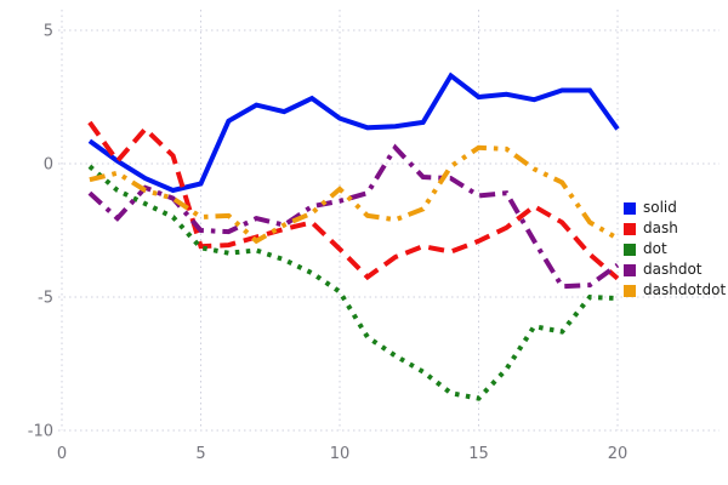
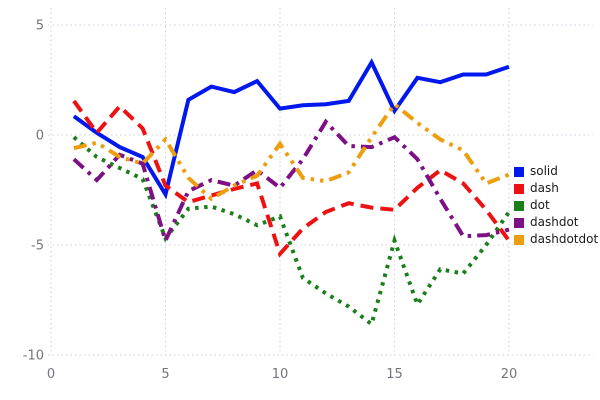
solid/5: -0.8 -> -2.7
dash/5: -3.1 -> -2.3
dot/5: -3.1 -> -4.7
dashdot/5: -2.5 -> -4.8
dashdotdot/5: -2.0 -> -0.2
solid/10: 1.7 -> 1.2
dash/10: -3.2 -> -5.4
dot/10: -4.8 -> -3.7
dashdot/10: -1.4 -> -2.4
dashdotdot/10: -0.9 -> -0.4
solid/15: 2.5 -> 1.1
dash/15: -2.9 -> -3.4
dot/15: -8.8 -> -4.8
dashdot/15: -1.2 -> -0.1
dashdotdot/15: 0.6 -> 1.4
solid/20: 1.3 -> 3.1
dash/20: -4.3 -> -4.8
dot/20: -5.0 -> -3.5
dashdot/20: -3.8 -> -4.3
dashdotdot/20: -2.8 -> -1.8
